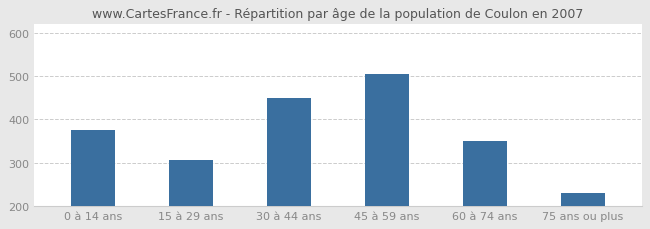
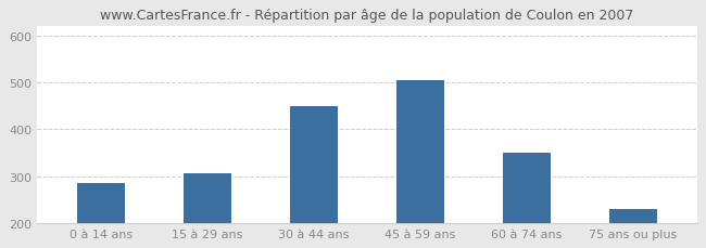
0 à 14 ans: 375 -> 285
